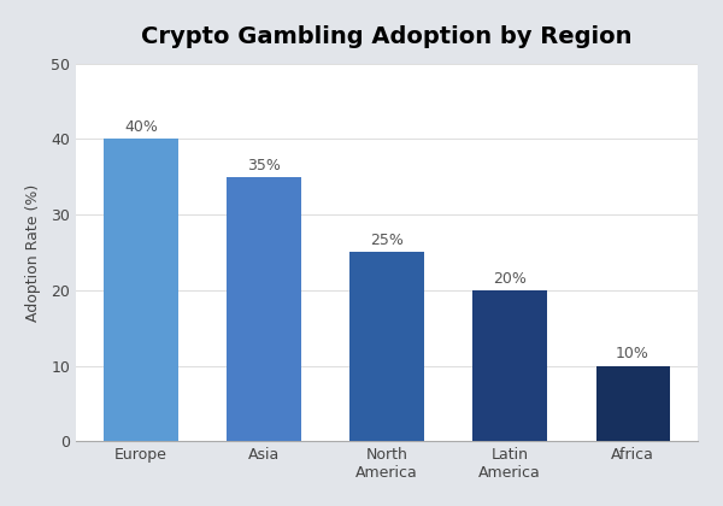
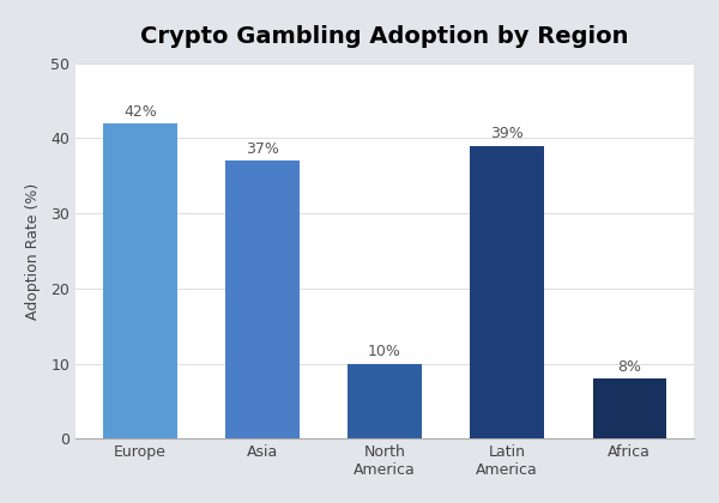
Europe: 40% -> 42%
Asia: 35% -> 37%
North America: 25% -> 10%
Latin America: 20% -> 39%
Africa: 10% -> 8%
